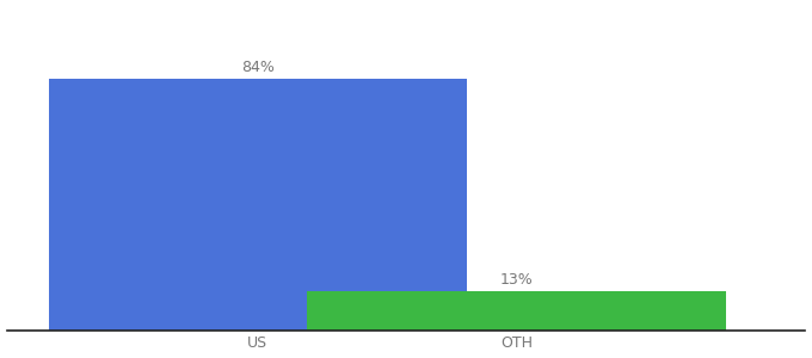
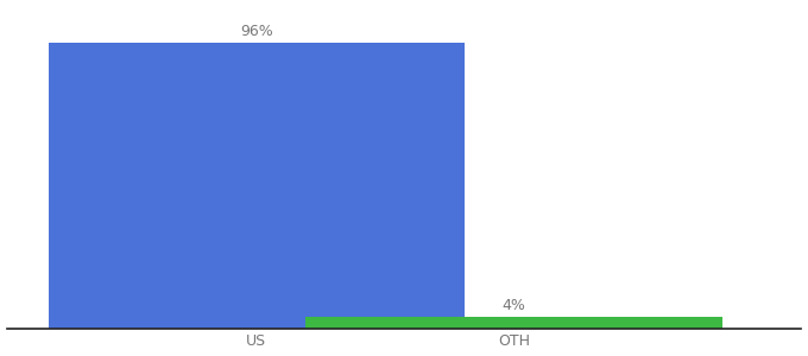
US: 84% -> 96%
OTH: 13% -> 4%
